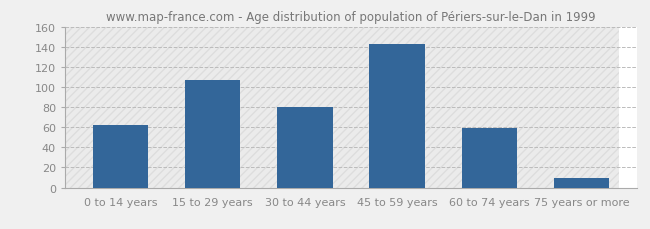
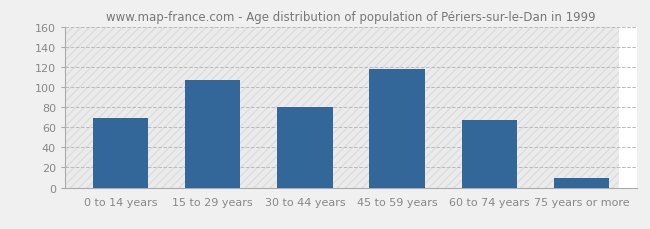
0 to 14 years: 62 -> 69
45 to 59 years: 143 -> 118
60 to 74 years: 59 -> 67
